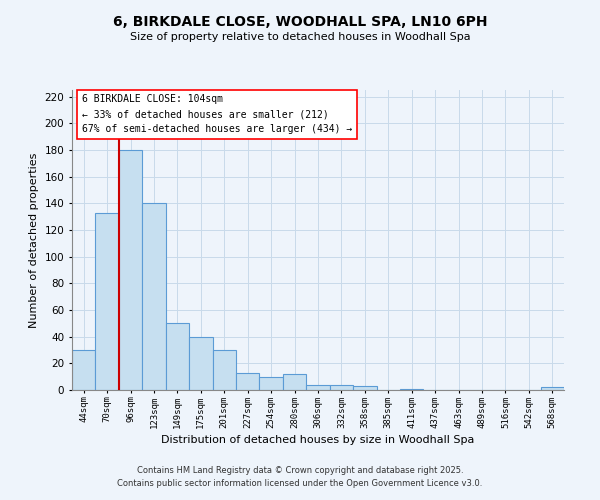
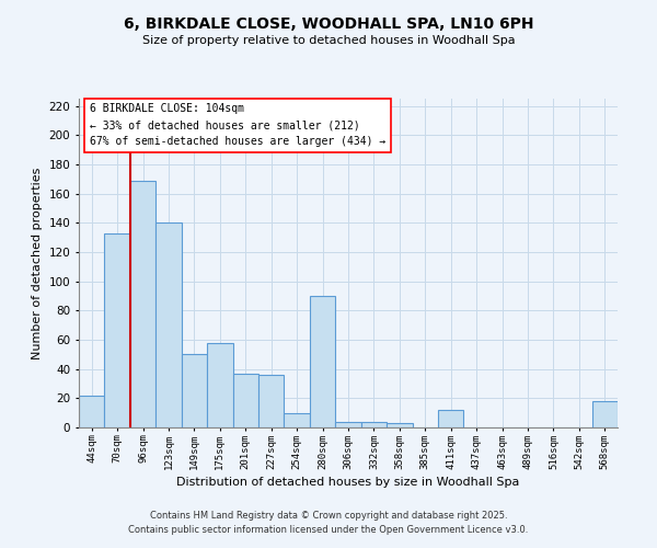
44sqm: 30 -> 22
96sqm: 180 -> 169
175sqm: 40 -> 58
201sqm: 30 -> 37
227sqm: 13 -> 36
280sqm: 12 -> 90
411sqm: 1 -> 12
568sqm: 2 -> 18
